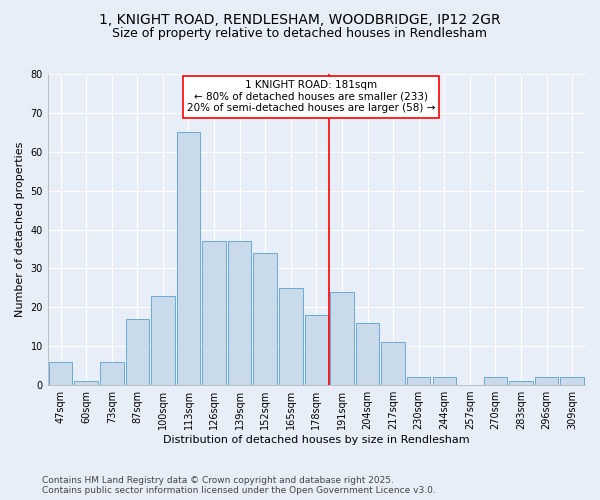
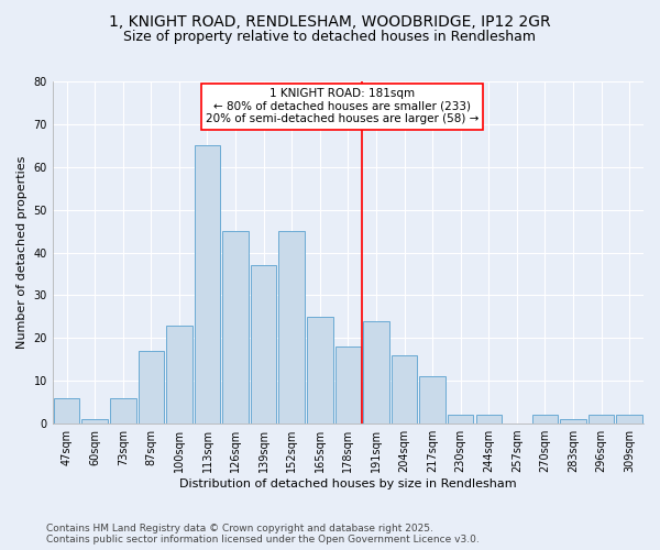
126sqm: 37 -> 45
152sqm: 34 -> 45
